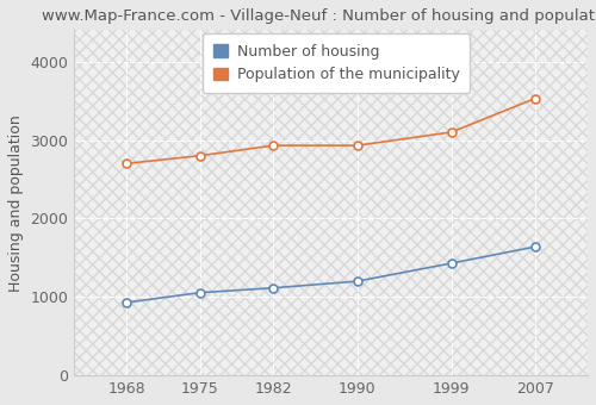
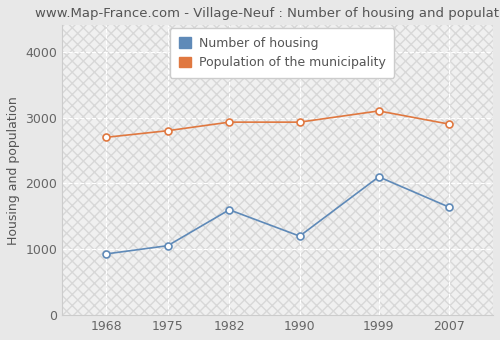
Number of housing/1982: 1120 -> 1600
Number of housing/1999: 1430 -> 2100
Population of the municipality/2007: 3530 -> 2900
